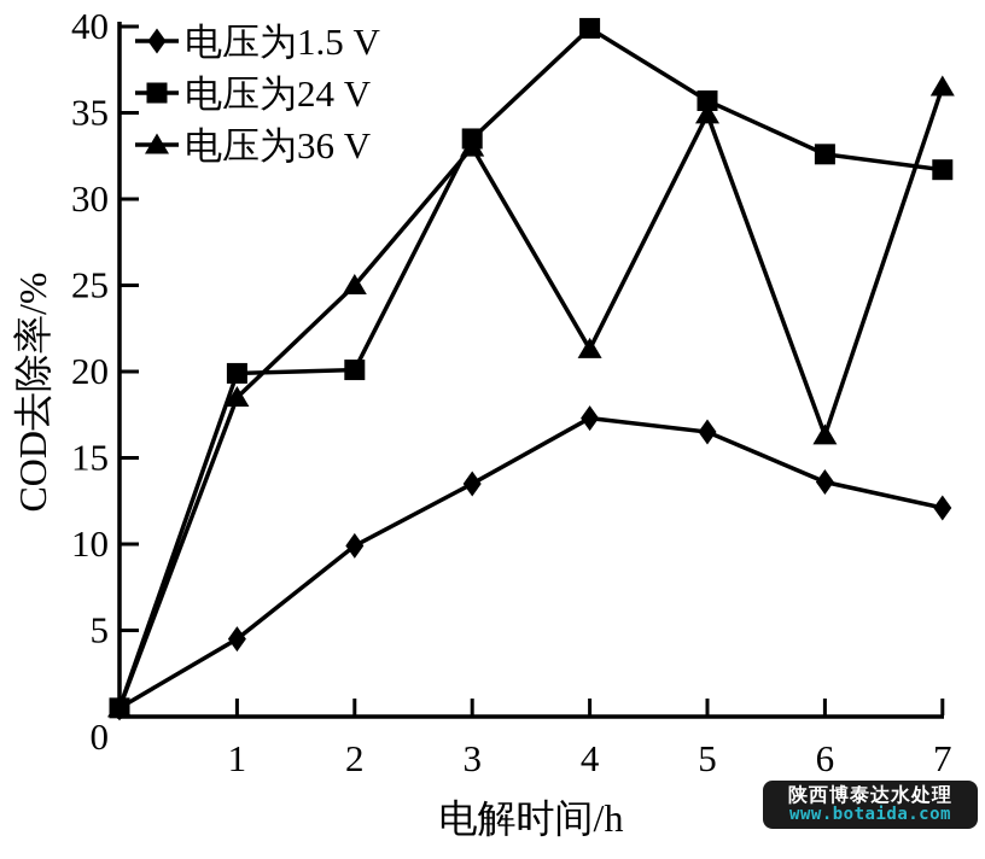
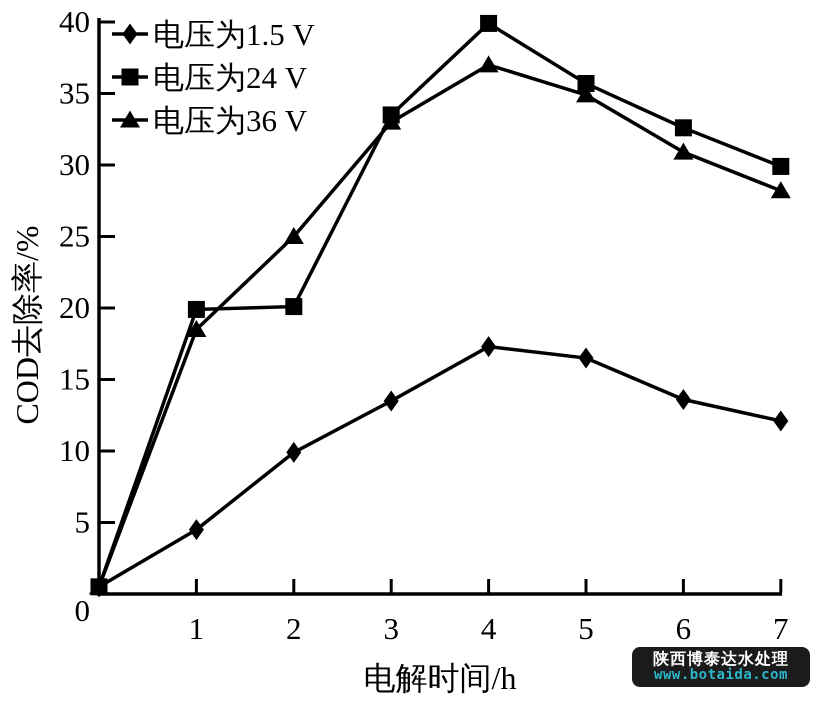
电压为36 V/4: 21.3 -> 37.0
电压为36 V/6: 16.3 -> 30.9
电压为24 V/7: 31.7 -> 29.9
电压为36 V/7: 36.5 -> 28.2
